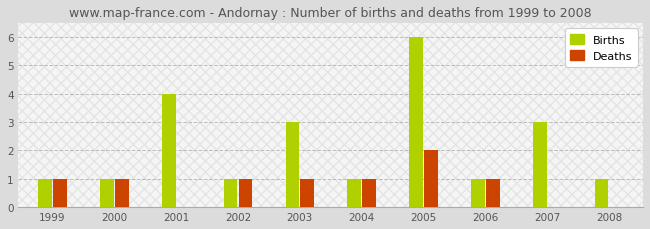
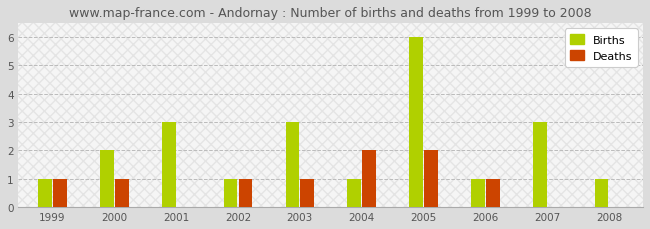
Births/2000: 1 -> 2
Births/2001: 4 -> 3
Deaths/2004: 1 -> 2
